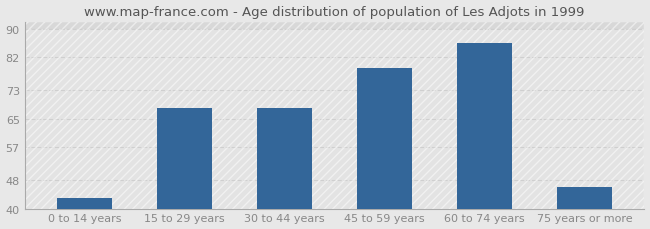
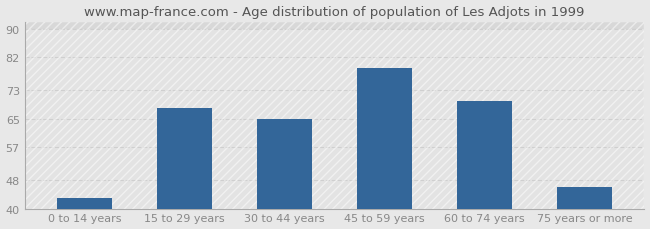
30 to 44 years: 68 -> 65
60 to 74 years: 86 -> 70
